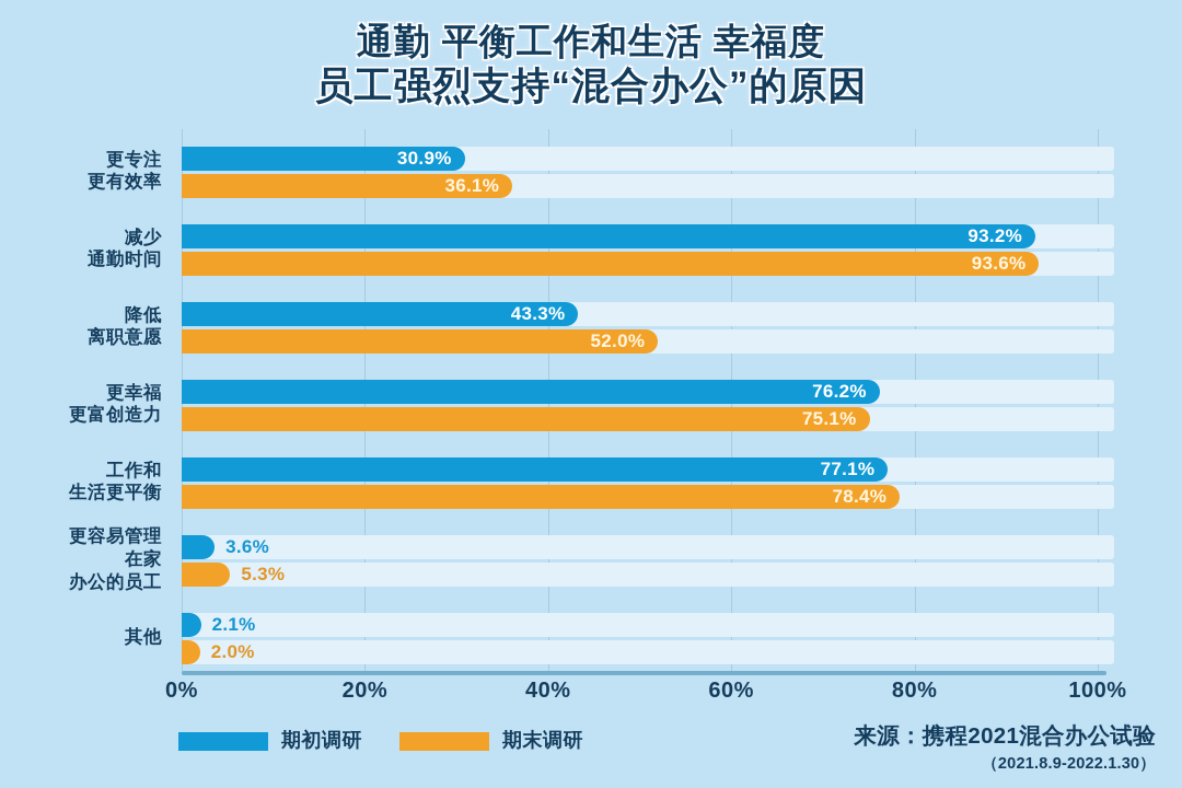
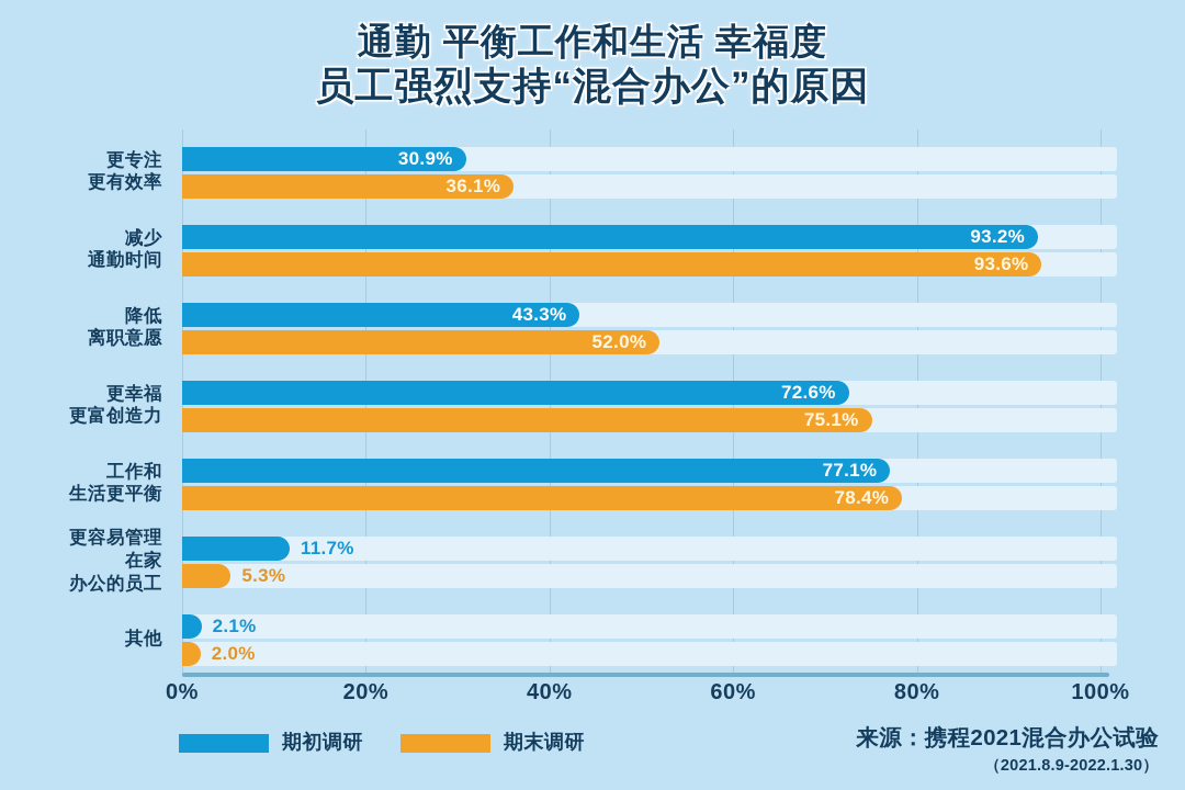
期初调研/更幸福 更富创造力: 76.2% -> 72.6%
期初调研/更容易管理 在家 办公的员工: 3.6% -> 11.7%
